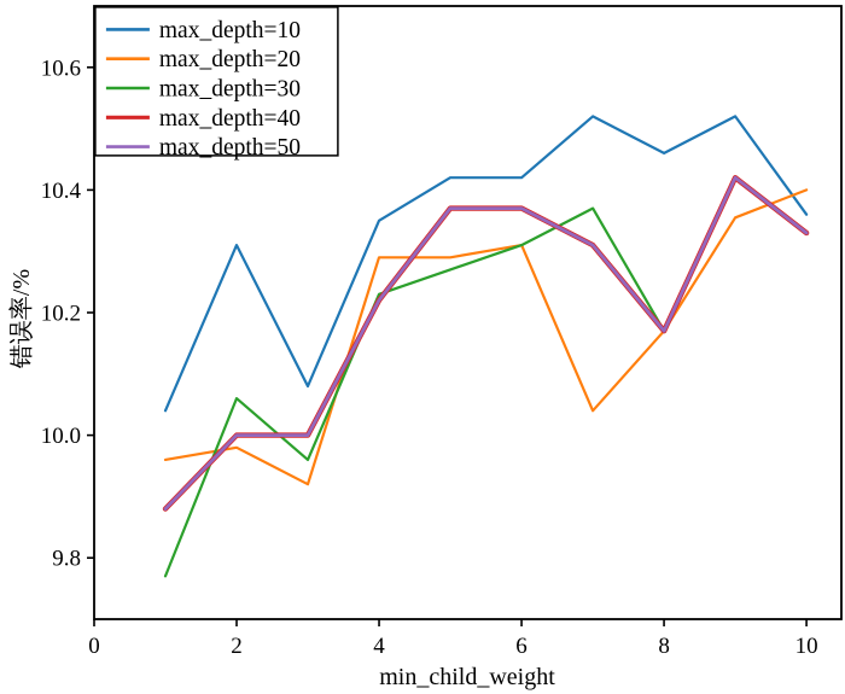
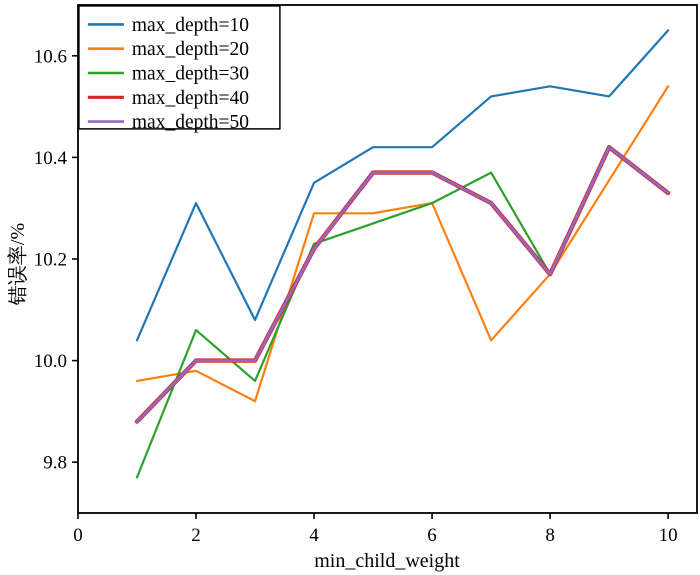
max_depth=10/8: 10.46 -> 10.54
max_depth=10/10: 10.36 -> 10.65
max_depth=20/10: 10.40 -> 10.54
